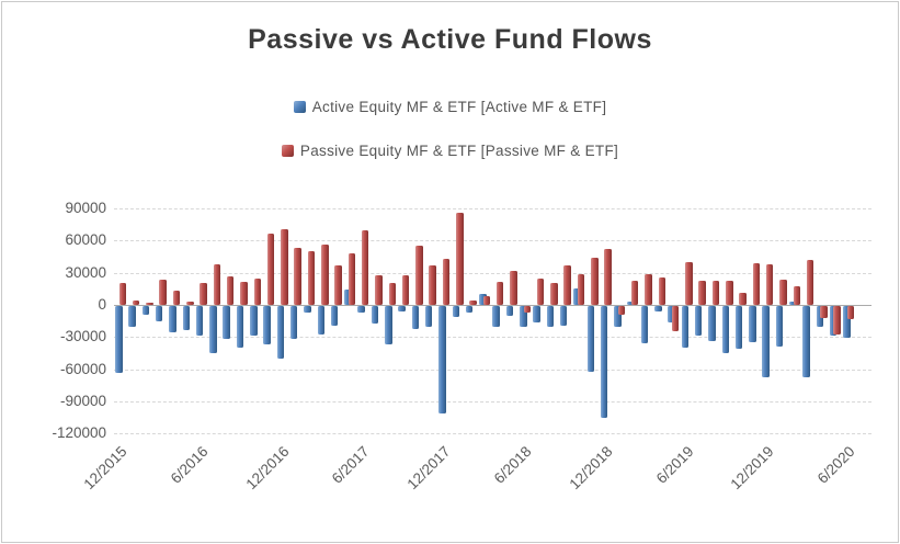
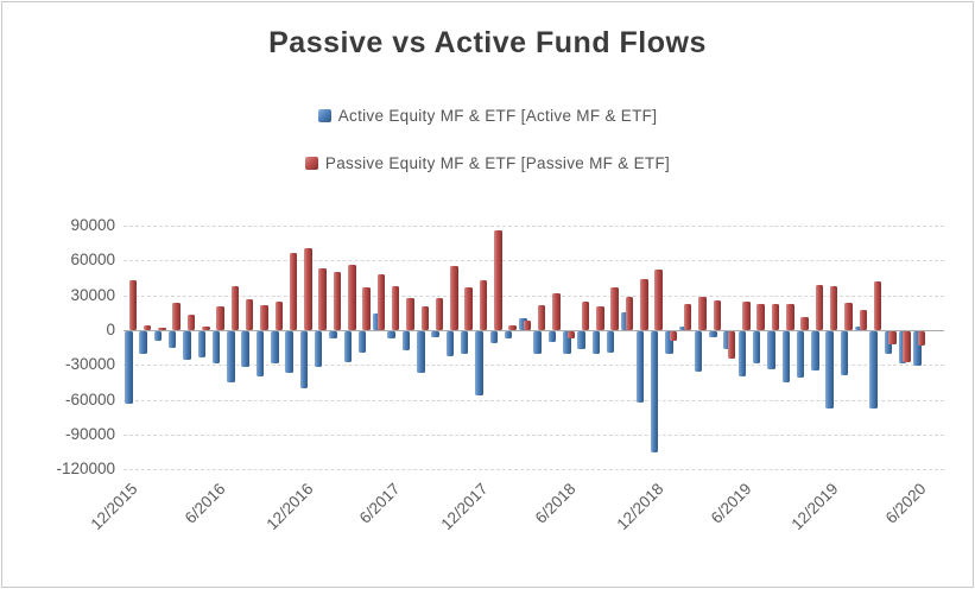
Passive Equity MF & ETF [Passive MF & ETF]/12/2015: 20000 -> 40000
Passive Equity MF & ETF [Passive MF & ETF]/6/2017: 70000 -> 40000
Active Equity MF & ETF [Active MF & ETF]/12/2017: -100000 -> -60000
Passive Equity MF & ETF [Passive MF & ETF]/6/2019: 40000 -> 20000
